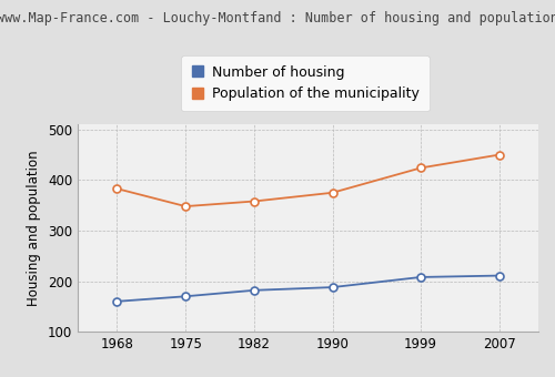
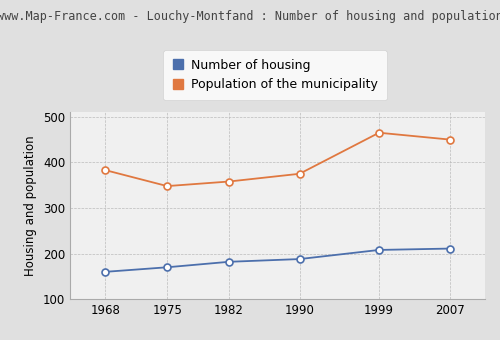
Population of the municipality/1999: 424 -> 465
